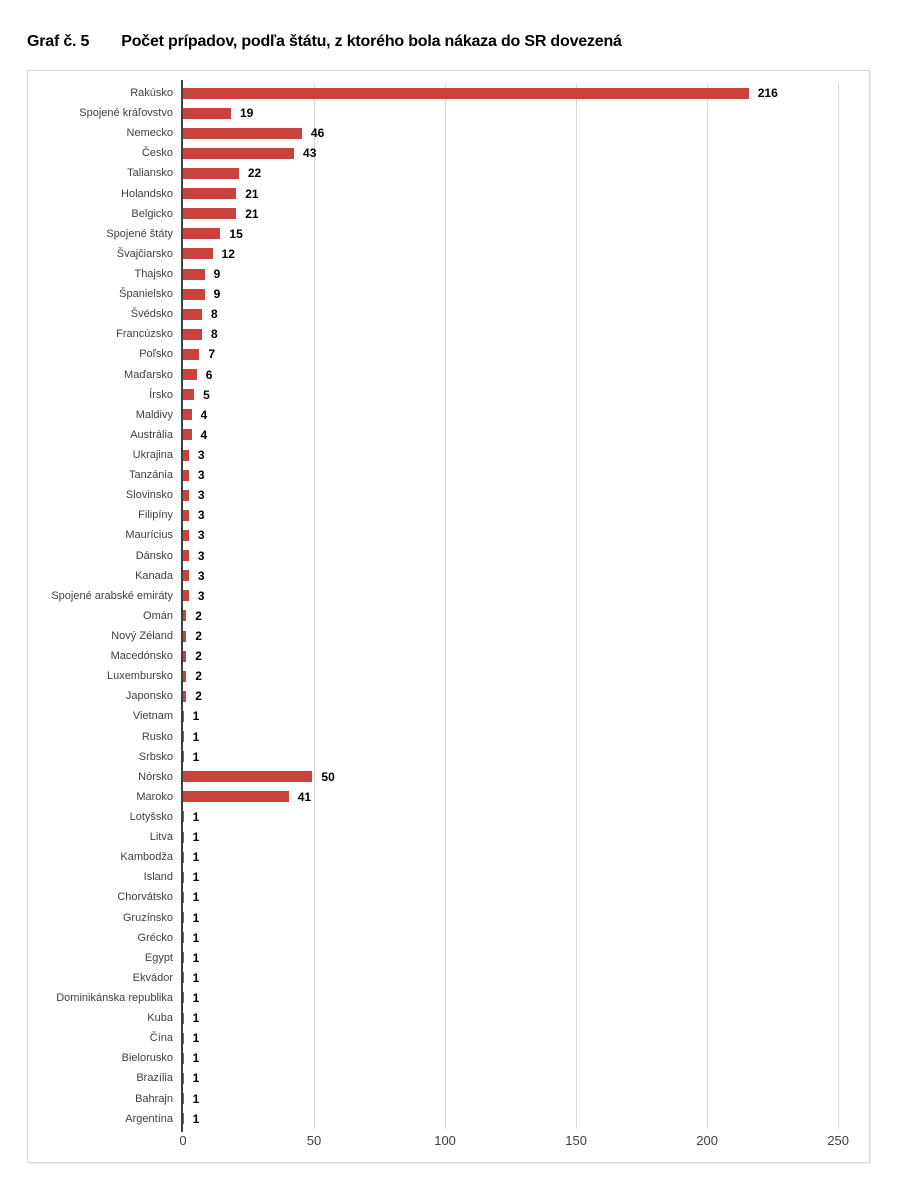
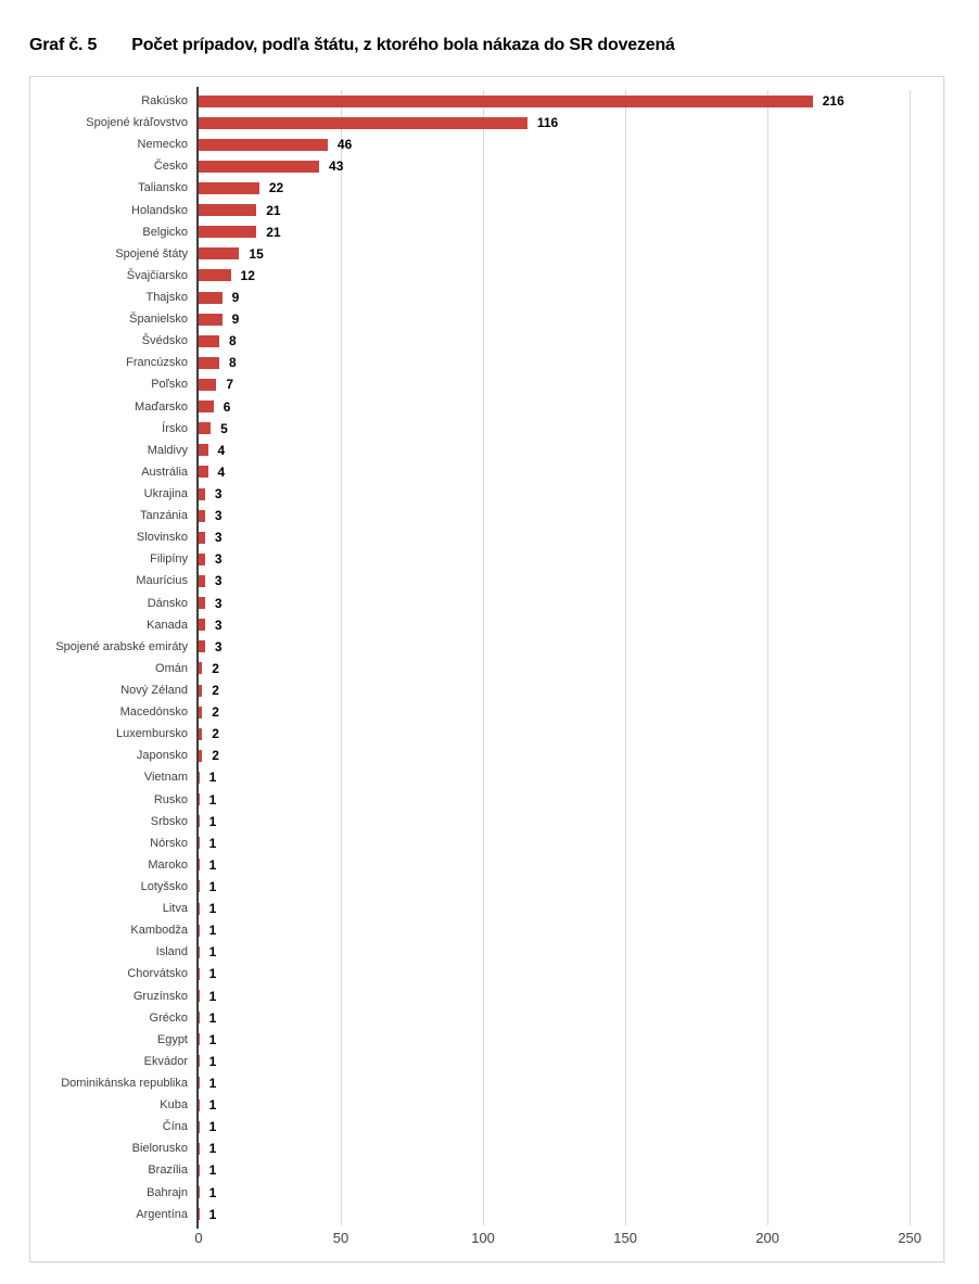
Spojené kráľovstvo: 19 -> 116
Nórsko: 50 -> 1
Maroko: 41 -> 1
